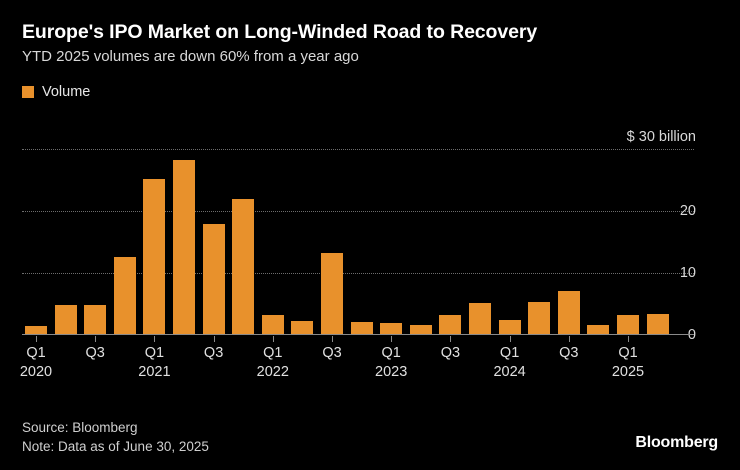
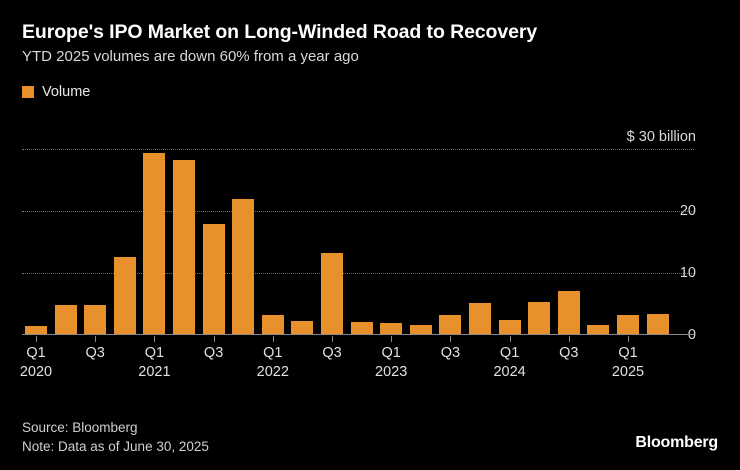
Q1 2021: 25 -> 29
